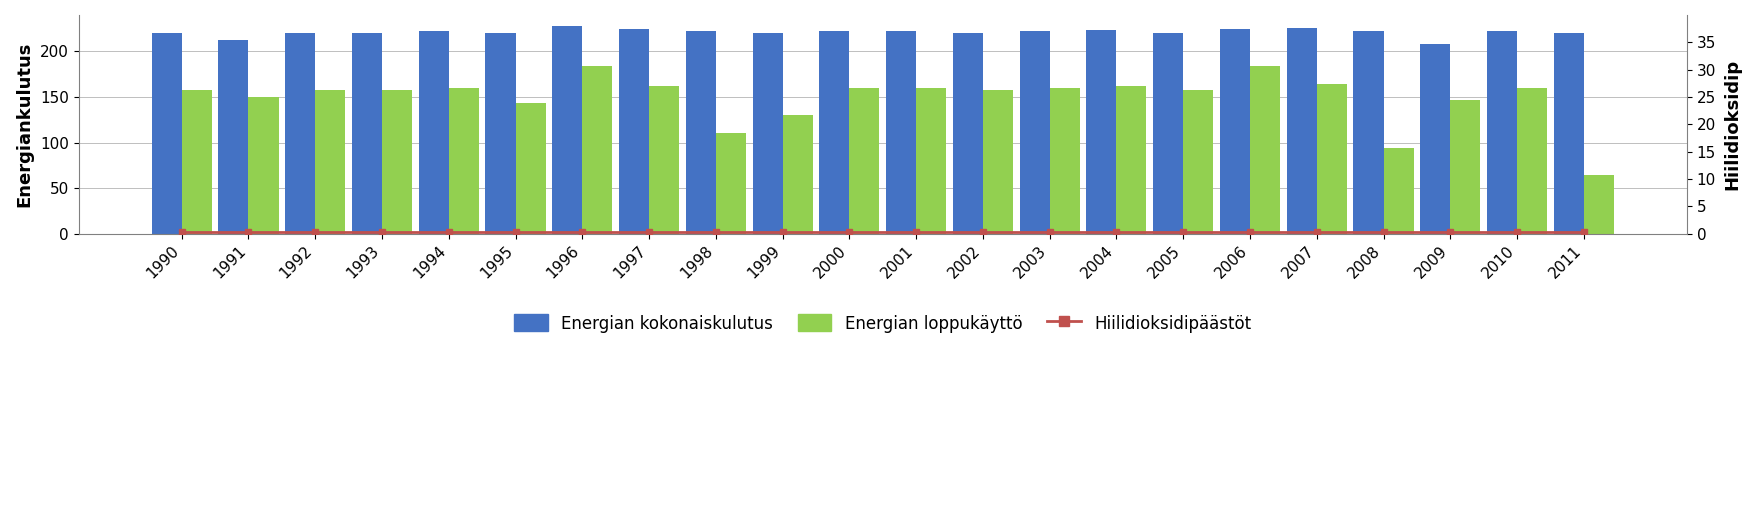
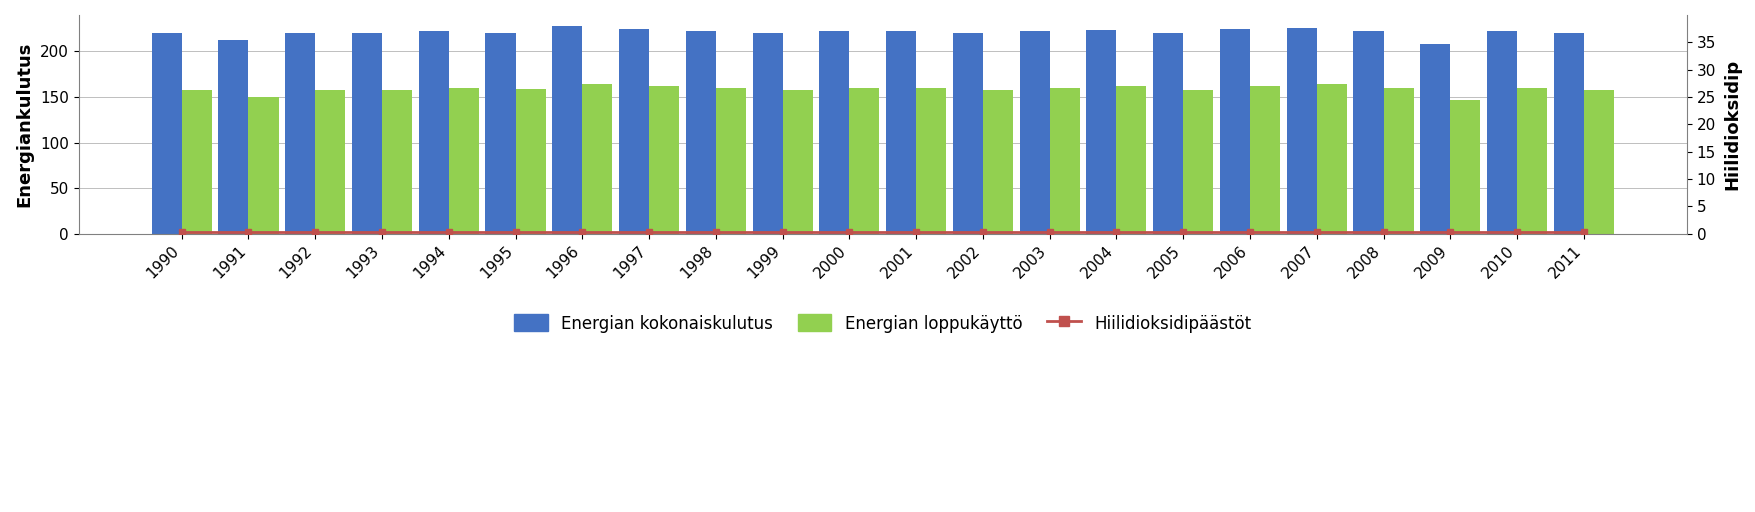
Energian loppukäyttö/1995: 144 -> 159
Energian loppukäyttö/1996: 184 -> 164
Energian loppukäyttö/1998: 110 -> 160
Energian loppukäyttö/1999: 130 -> 158
Energian loppukäyttö/2006: 184 -> 162
Energian loppukäyttö/2008: 94 -> 160
Energian loppukäyttö/2011: 64 -> 158
